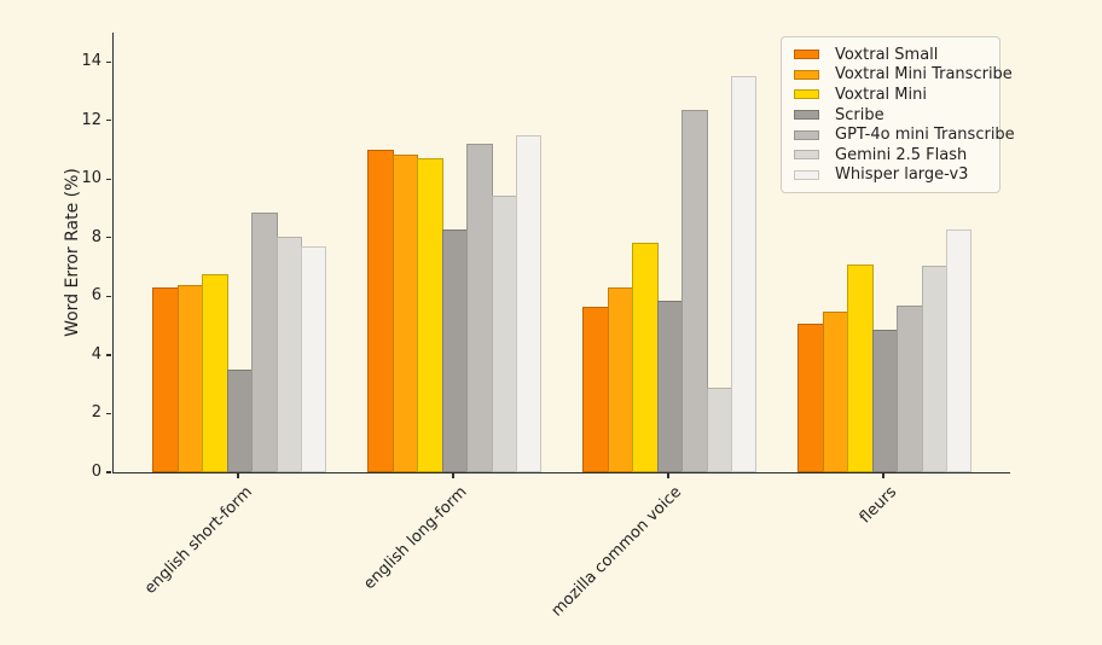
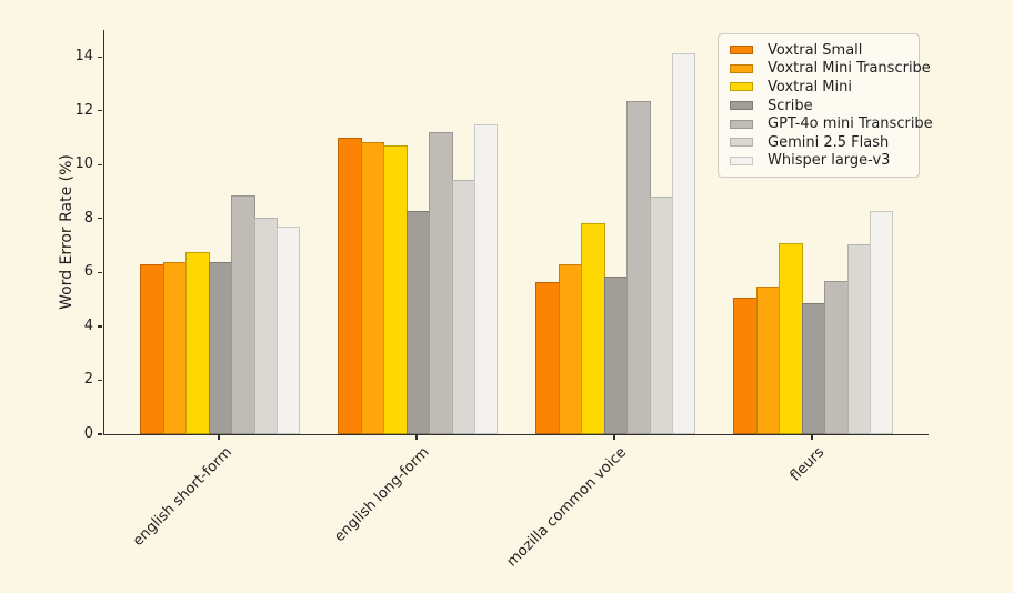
Scribe/english short-form: 3.5 -> 6.4
Gemini 2.5 Flash/mozilla common voice: 2.9 -> 8.8
Whisper large-v3/mozilla common voice: 13.5 -> 14.2
